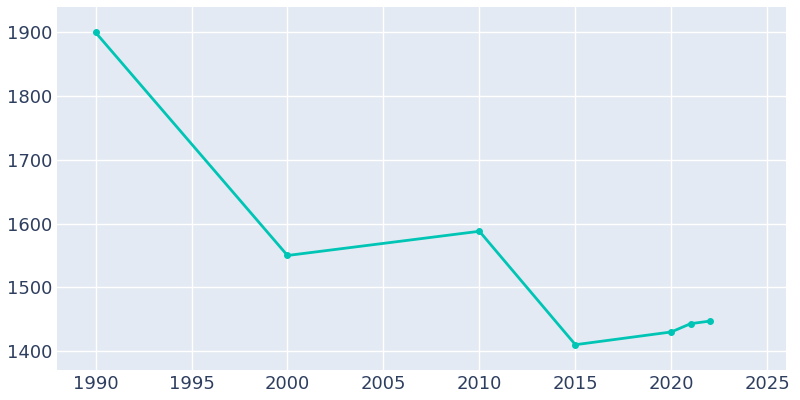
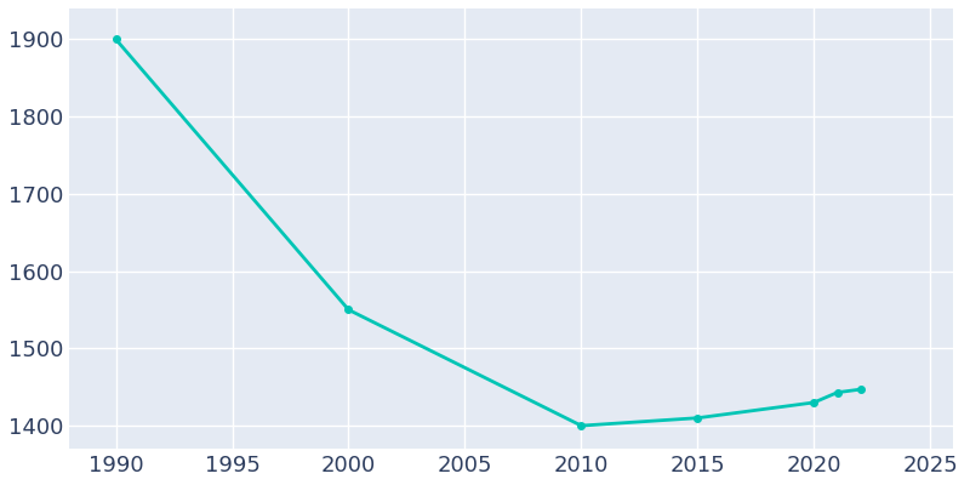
2010: 1588 -> 1400
